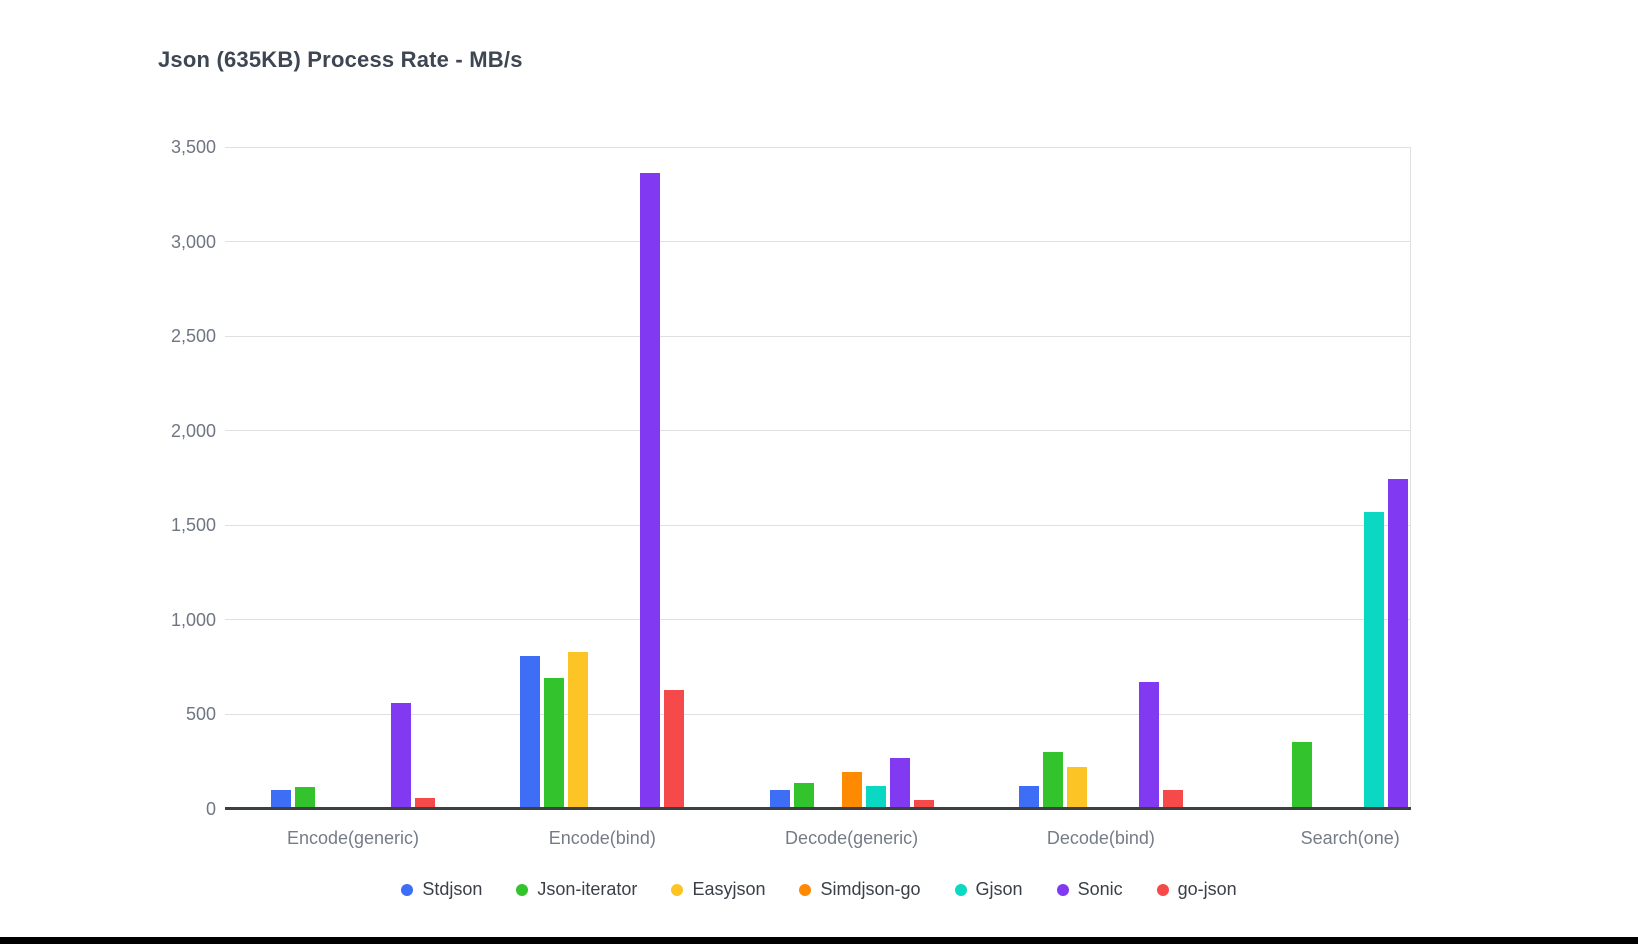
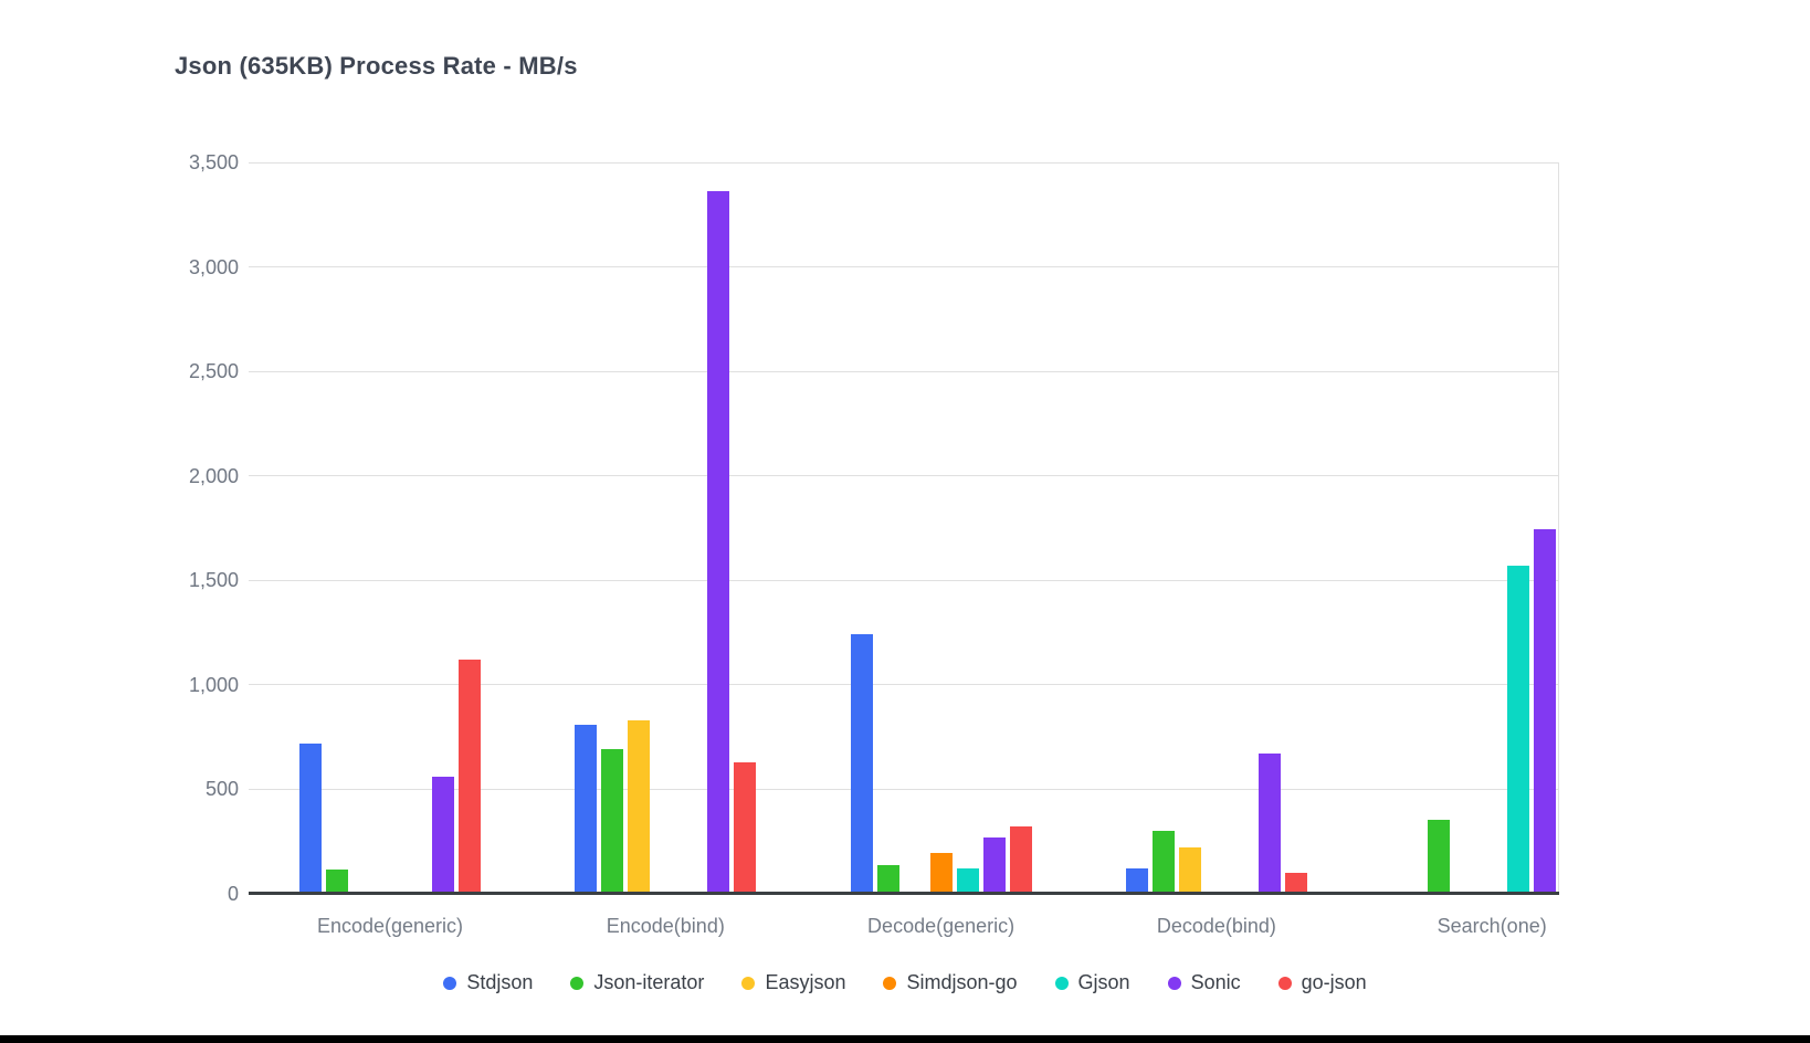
Stdjson/Encode(generic): 100 -> 720
go-json/Encode(generic): 60 -> 1120
Stdjson/Decode(generic): 100 -> 1240
go-json/Decode(generic): 50 -> 320
